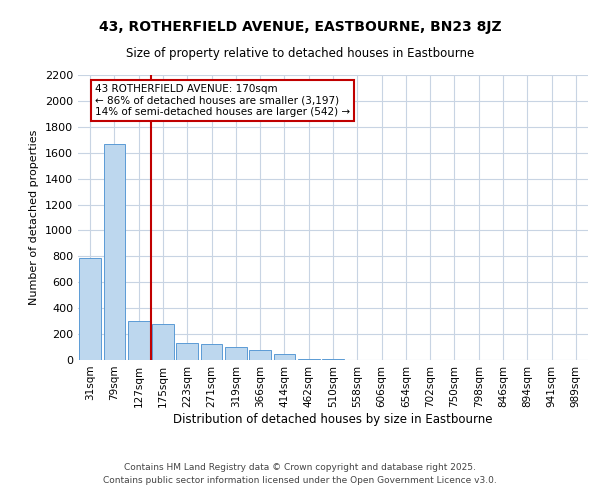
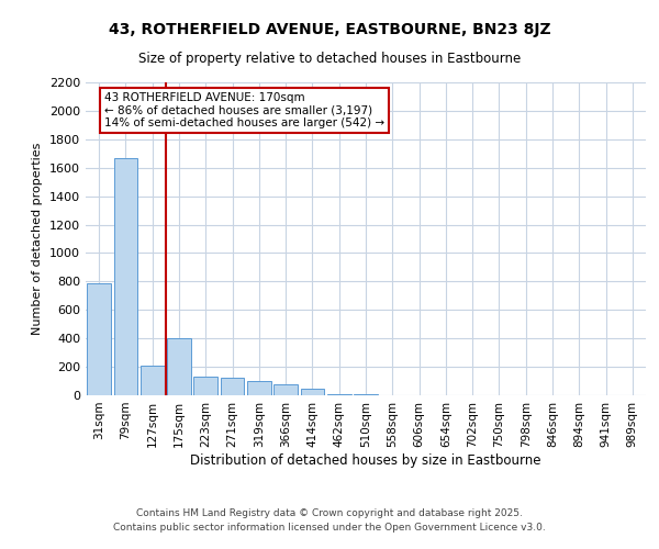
127sqm: 300 -> 210
175sqm: 280 -> 400
